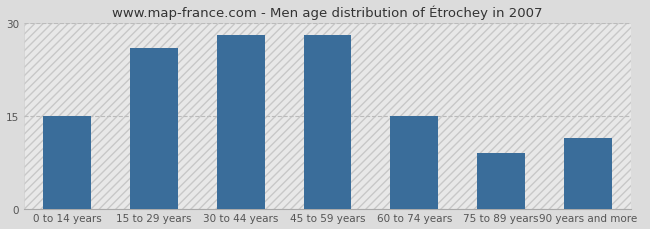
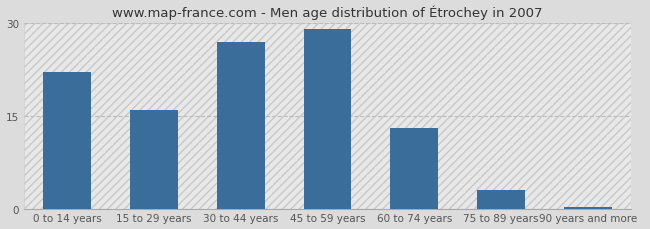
0 to 14 years: 15.0 -> 22.0
15 to 29 years: 26.0 -> 16.0
30 to 44 years: 28.0 -> 27.0
45 to 59 years: 28.0 -> 29.0
60 to 74 years: 15.0 -> 13.0
75 to 89 years: 9.0 -> 3.0
90 years and more: 11.4 -> 0.3
